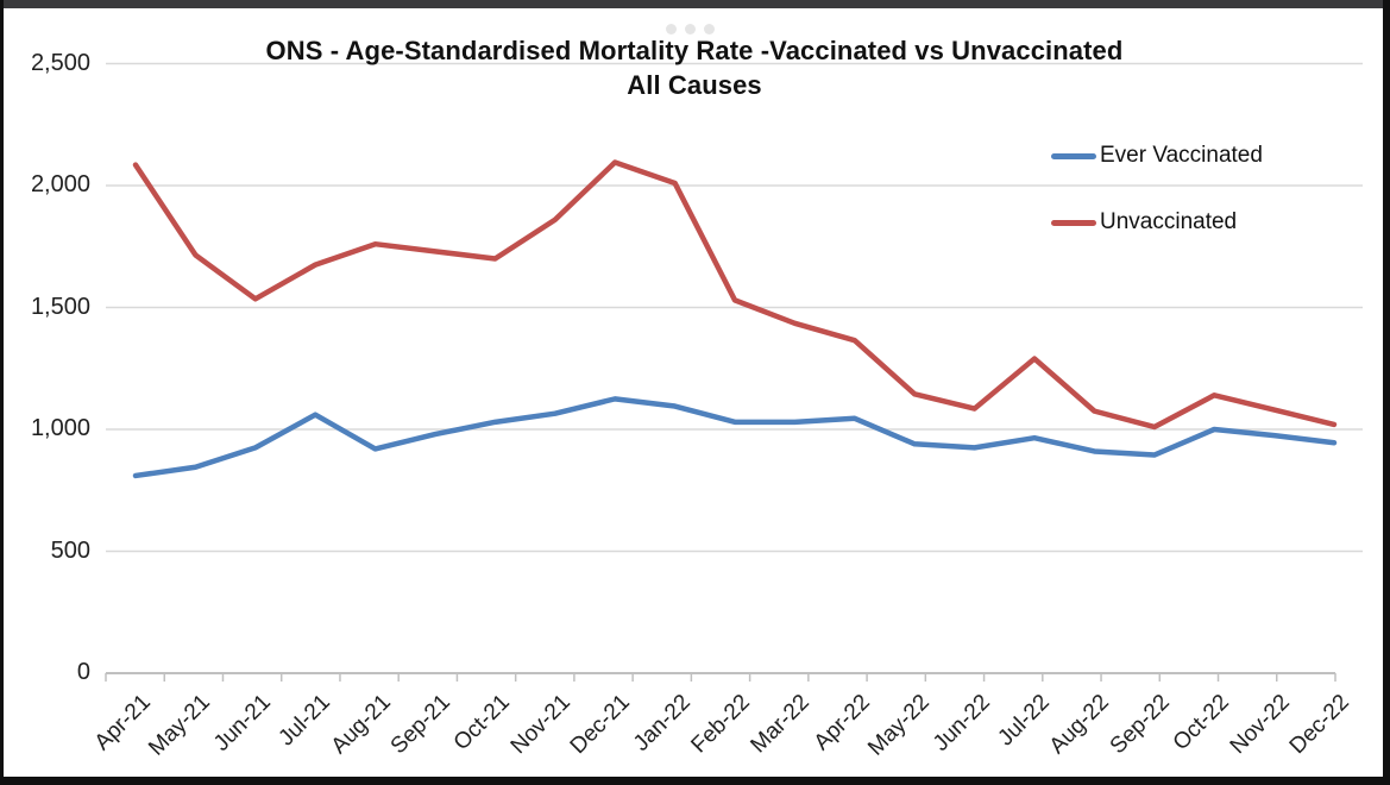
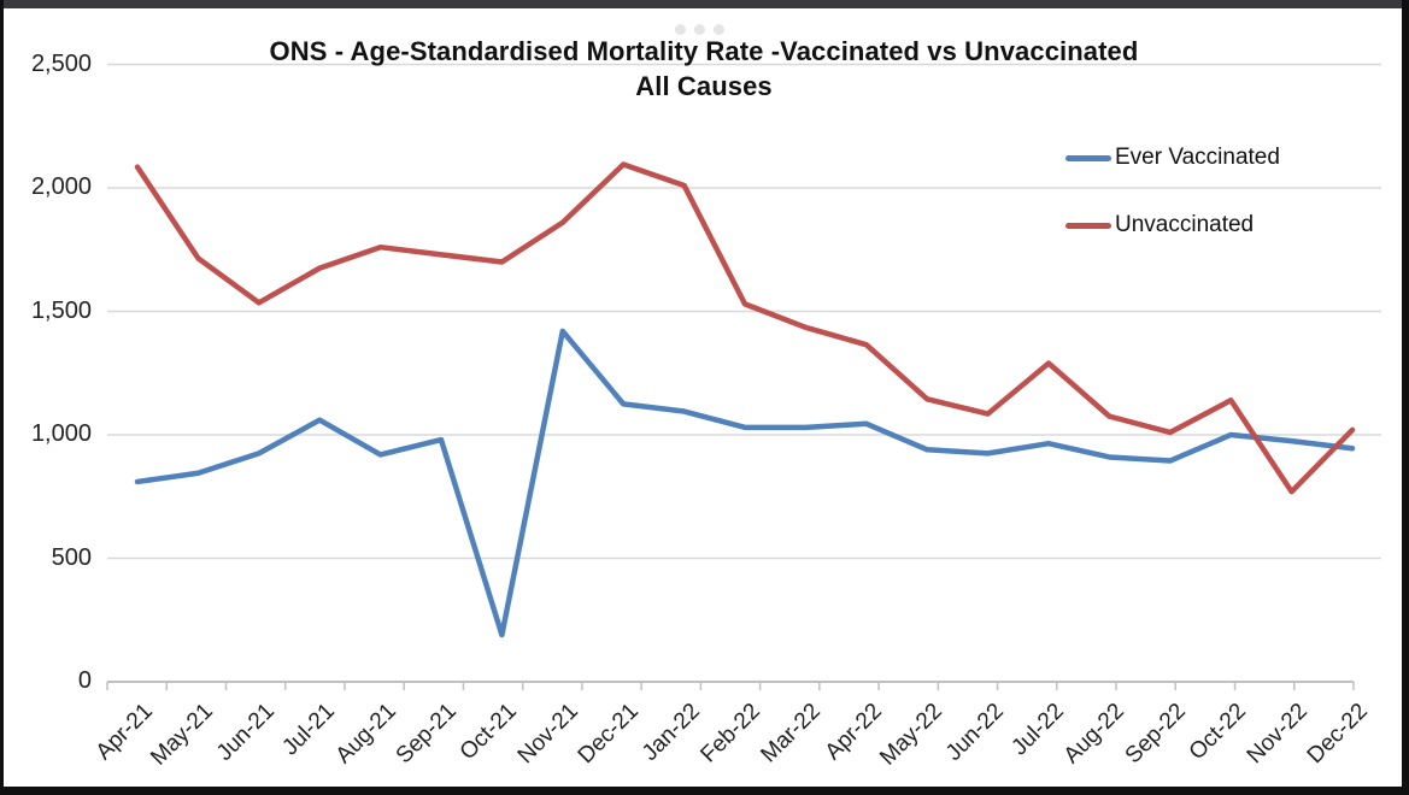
Ever Vaccinated/Oct-21: 1030 -> 190
Ever Vaccinated/Nov-21: 1060 -> 1420
Unvaccinated/Nov-22: 1080 -> 770
